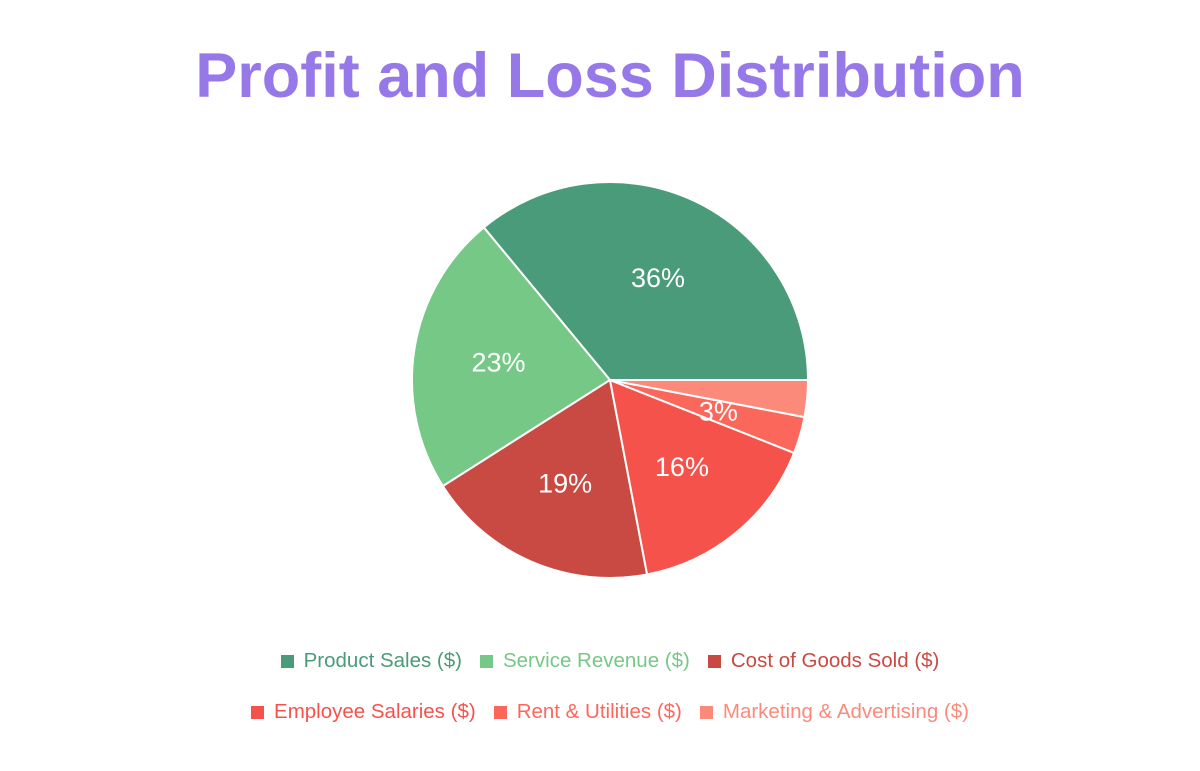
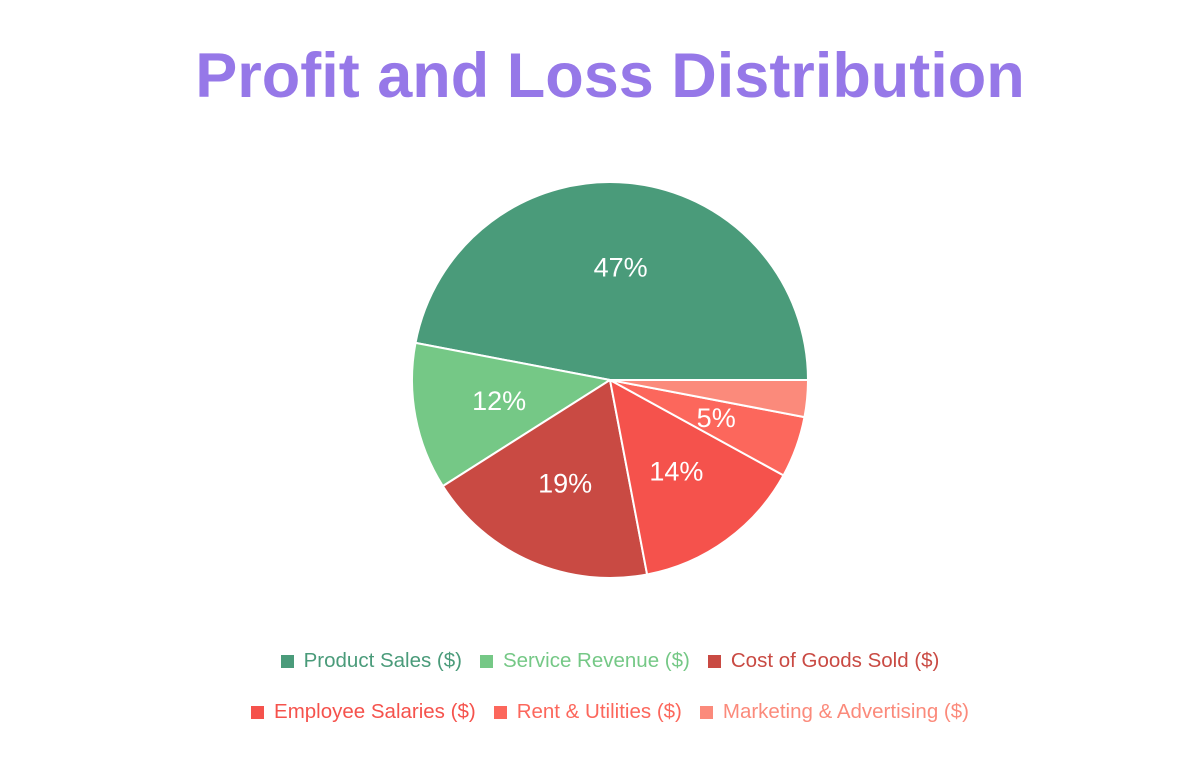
Product Sales ($): 36% -> 47%
Service Revenue ($): 23% -> 12%
Employee Salaries ($): 16% -> 14%
Rent & Utilities ($): 3% -> 5%
